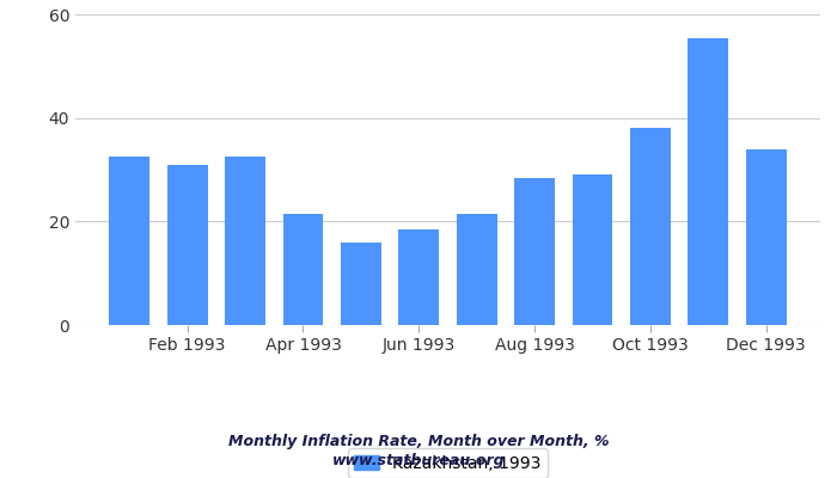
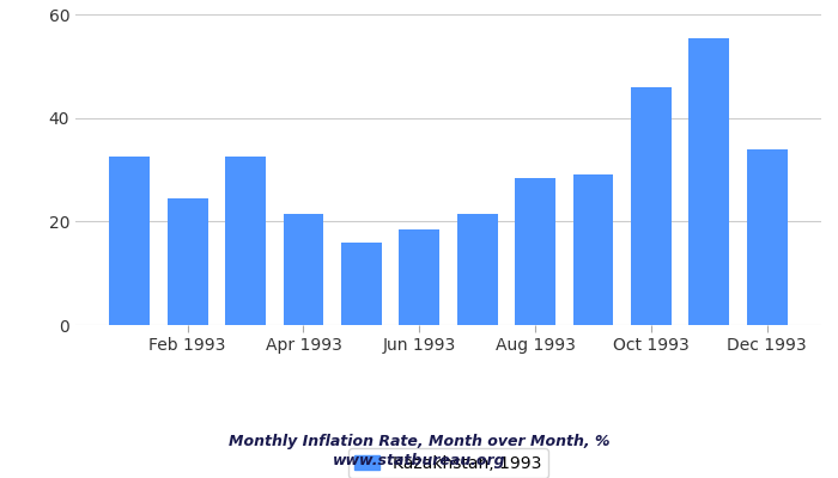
Feb 1993: 31.0 -> 24.5
Oct 1993: 38.0 -> 46.0
